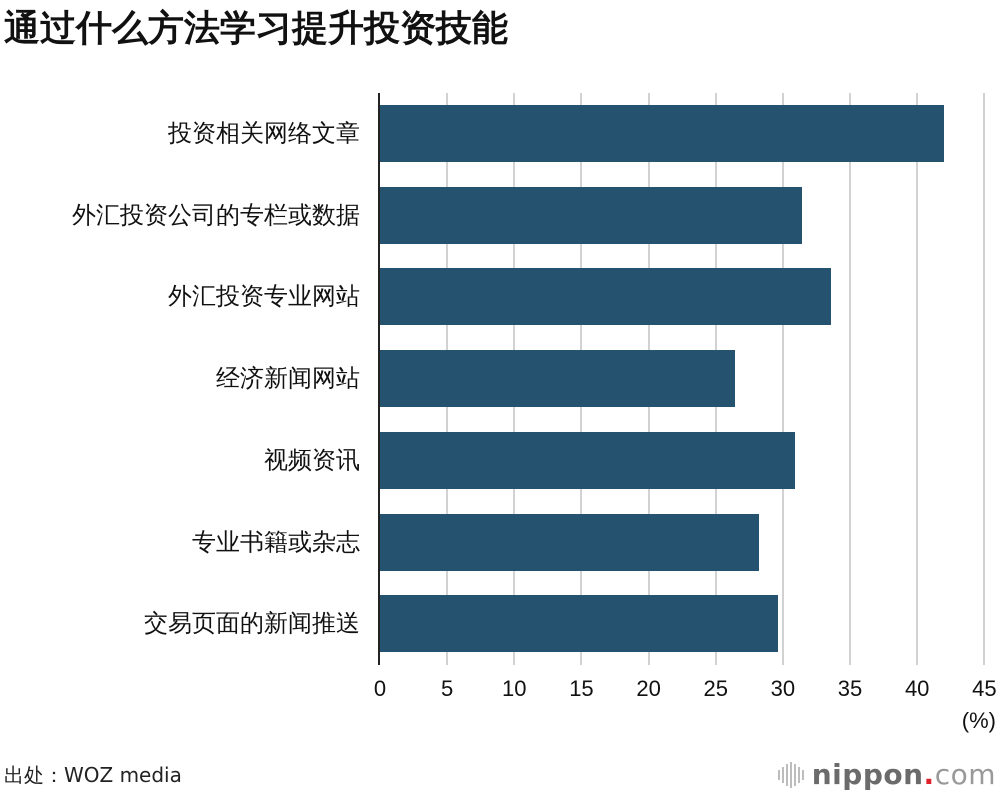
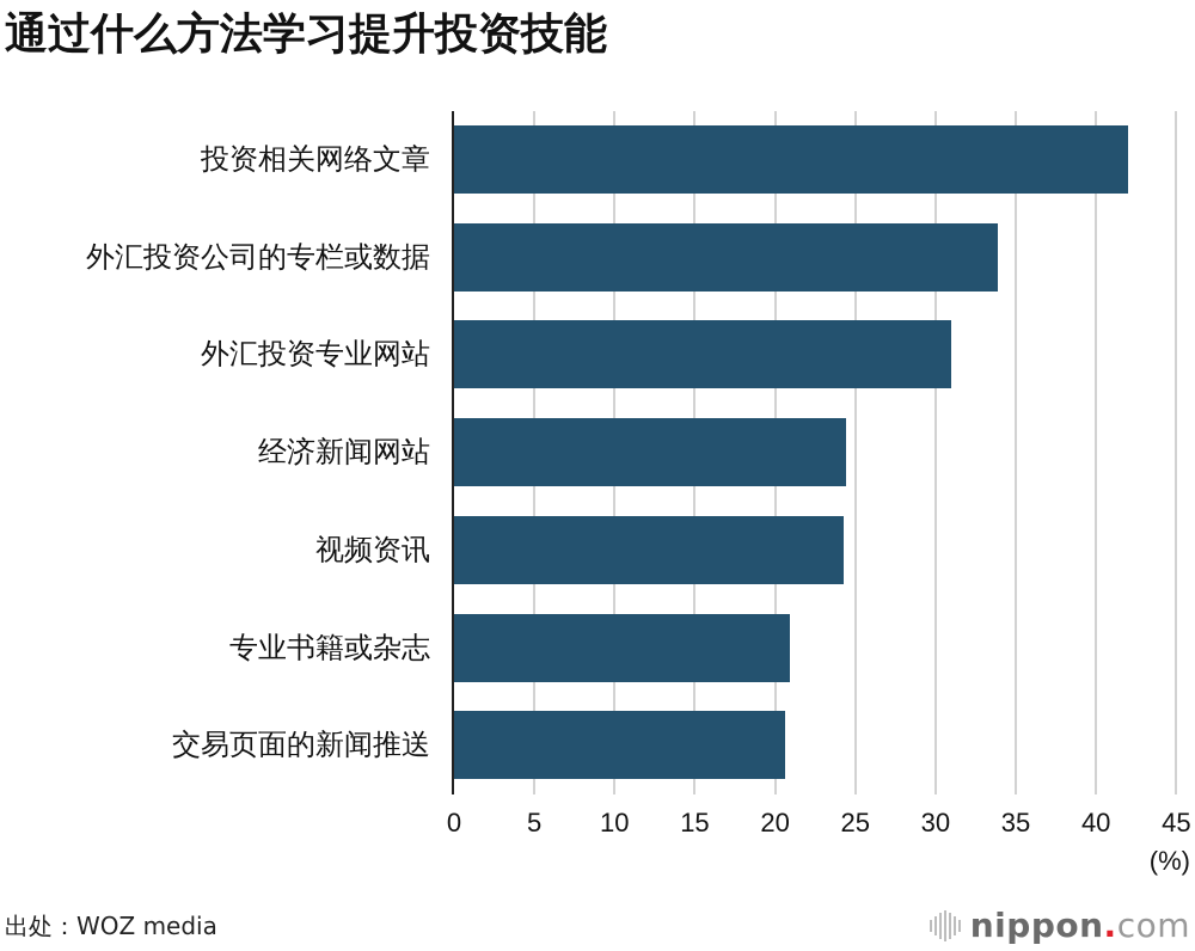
外汇投资公司的专栏或数据: 31.4 -> 33.9
外汇投资专业网站: 33.6 -> 31.0
经济新闻网站: 26.4 -> 24.4
视频资讯: 30.9 -> 24.3
专业书籍或杂志: 28.2 -> 20.9
交易页面的新闻推送: 29.6 -> 20.6
